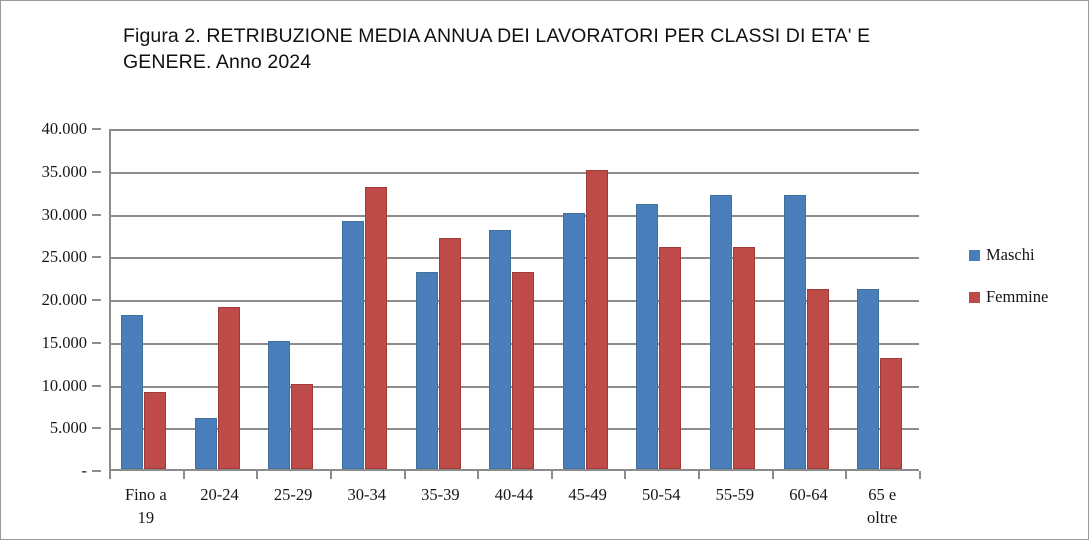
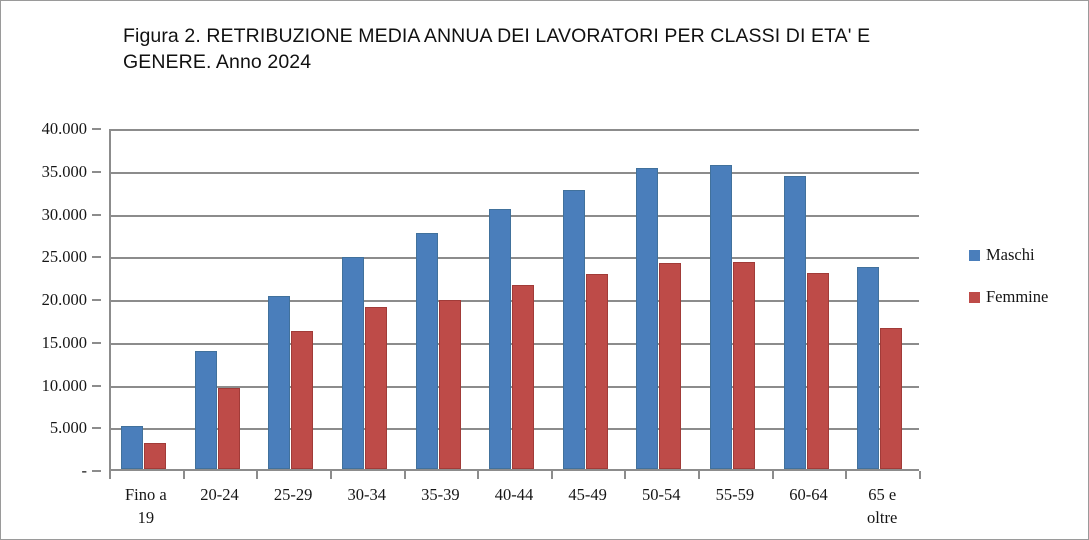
Maschi/Fino a 19: 18000 -> 5000
Femmine/Fino a 19: 9000 -> 3000
Maschi/20-24: 6000 -> 14000
Femmine/20-24: 19000 -> 10000
Maschi/25-29: 15000 -> 20000
Femmine/25-29: 10000 -> 16000
Maschi/30-34: 29000 -> 25000
Femmine/30-34: 33000 -> 19000
Maschi/35-39: 23000 -> 28000
Femmine/35-39: 27000 -> 20000
Maschi/40-44: 28000 -> 30000
Femmine/40-44: 23000 -> 22000
Maschi/45-49: 30000 -> 33000
Femmine/45-49: 35000 -> 23000
Maschi/50-54: 31000 -> 35000
Femmine/50-54: 26000 -> 24000
Maschi/55-59: 32000 -> 36000
Femmine/55-59: 26000 -> 24000
Maschi/60-64: 32000 -> 34000
Femmine/60-64: 21000 -> 23000
Maschi/65 e oltre: 21000 -> 24000
Femmine/65 e oltre: 13000 -> 16000
